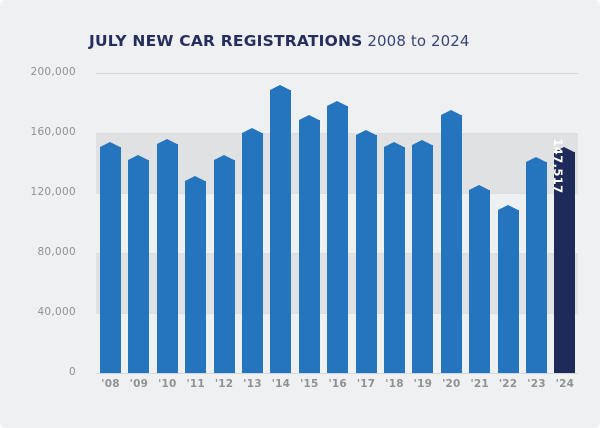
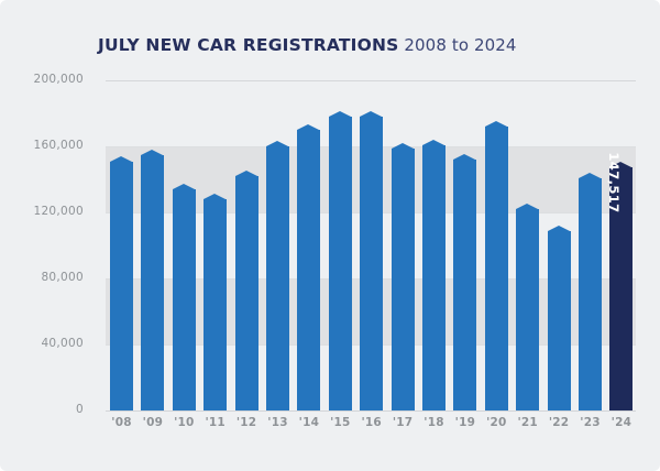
'09: 142000 -> 155000
'10: 153000 -> 134000
'14: 189000 -> 170000
'15: 169000 -> 178000
'18: 151000 -> 161000
